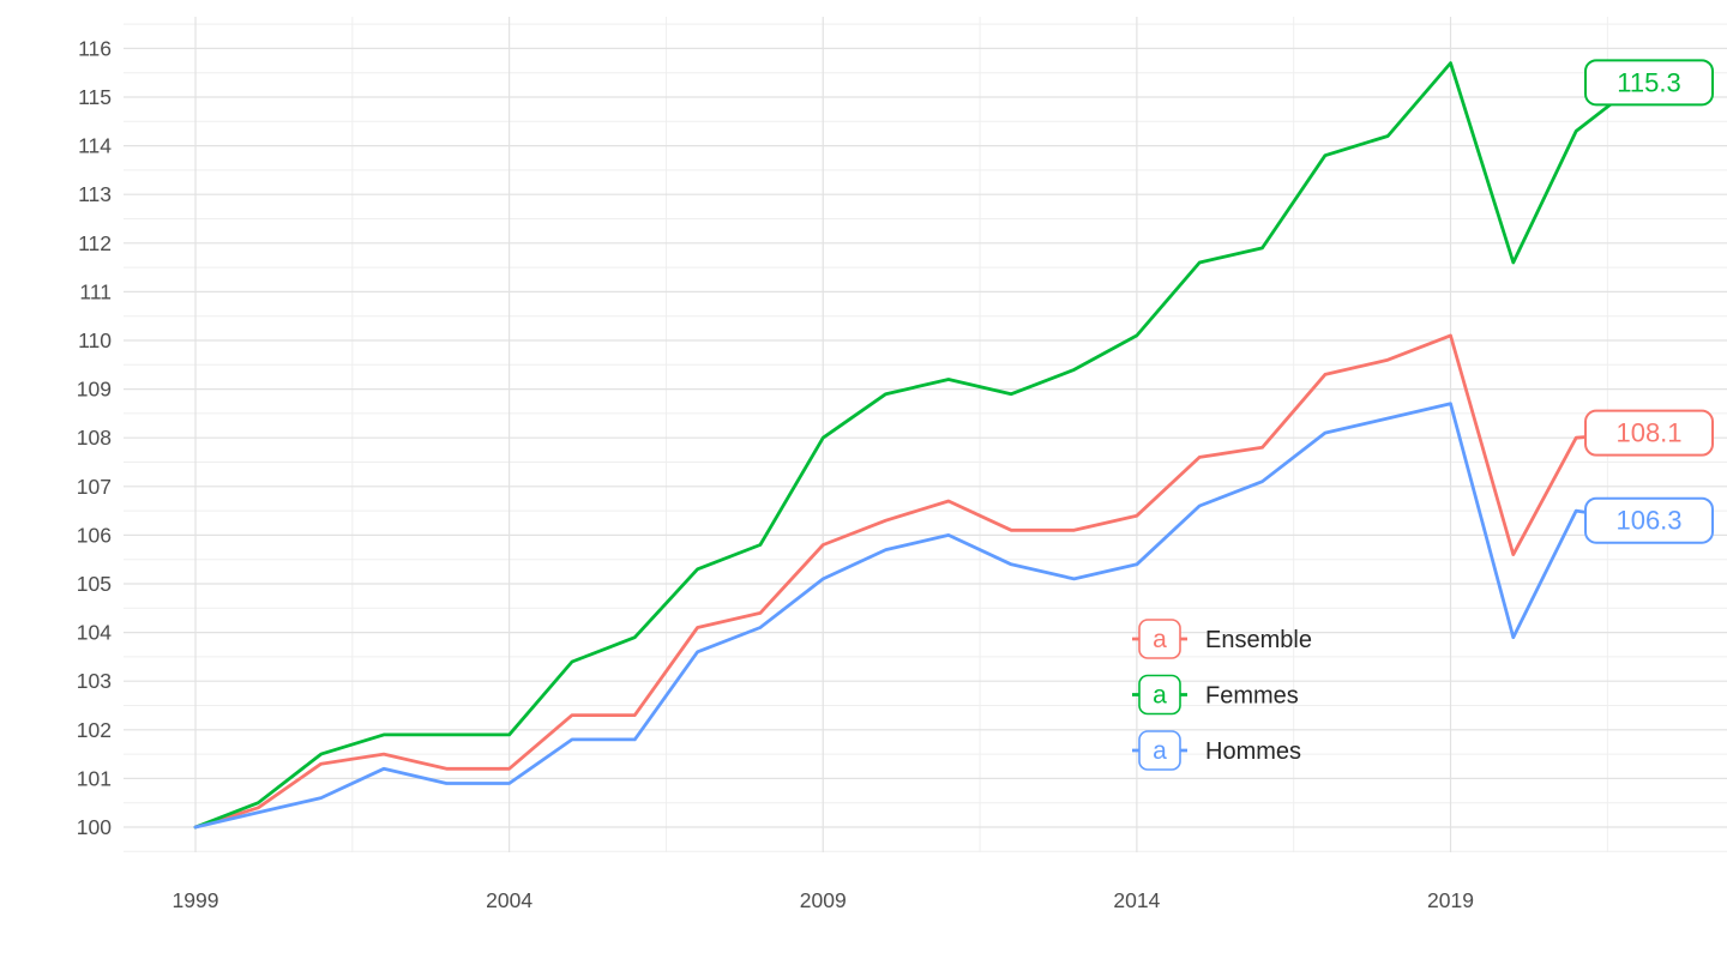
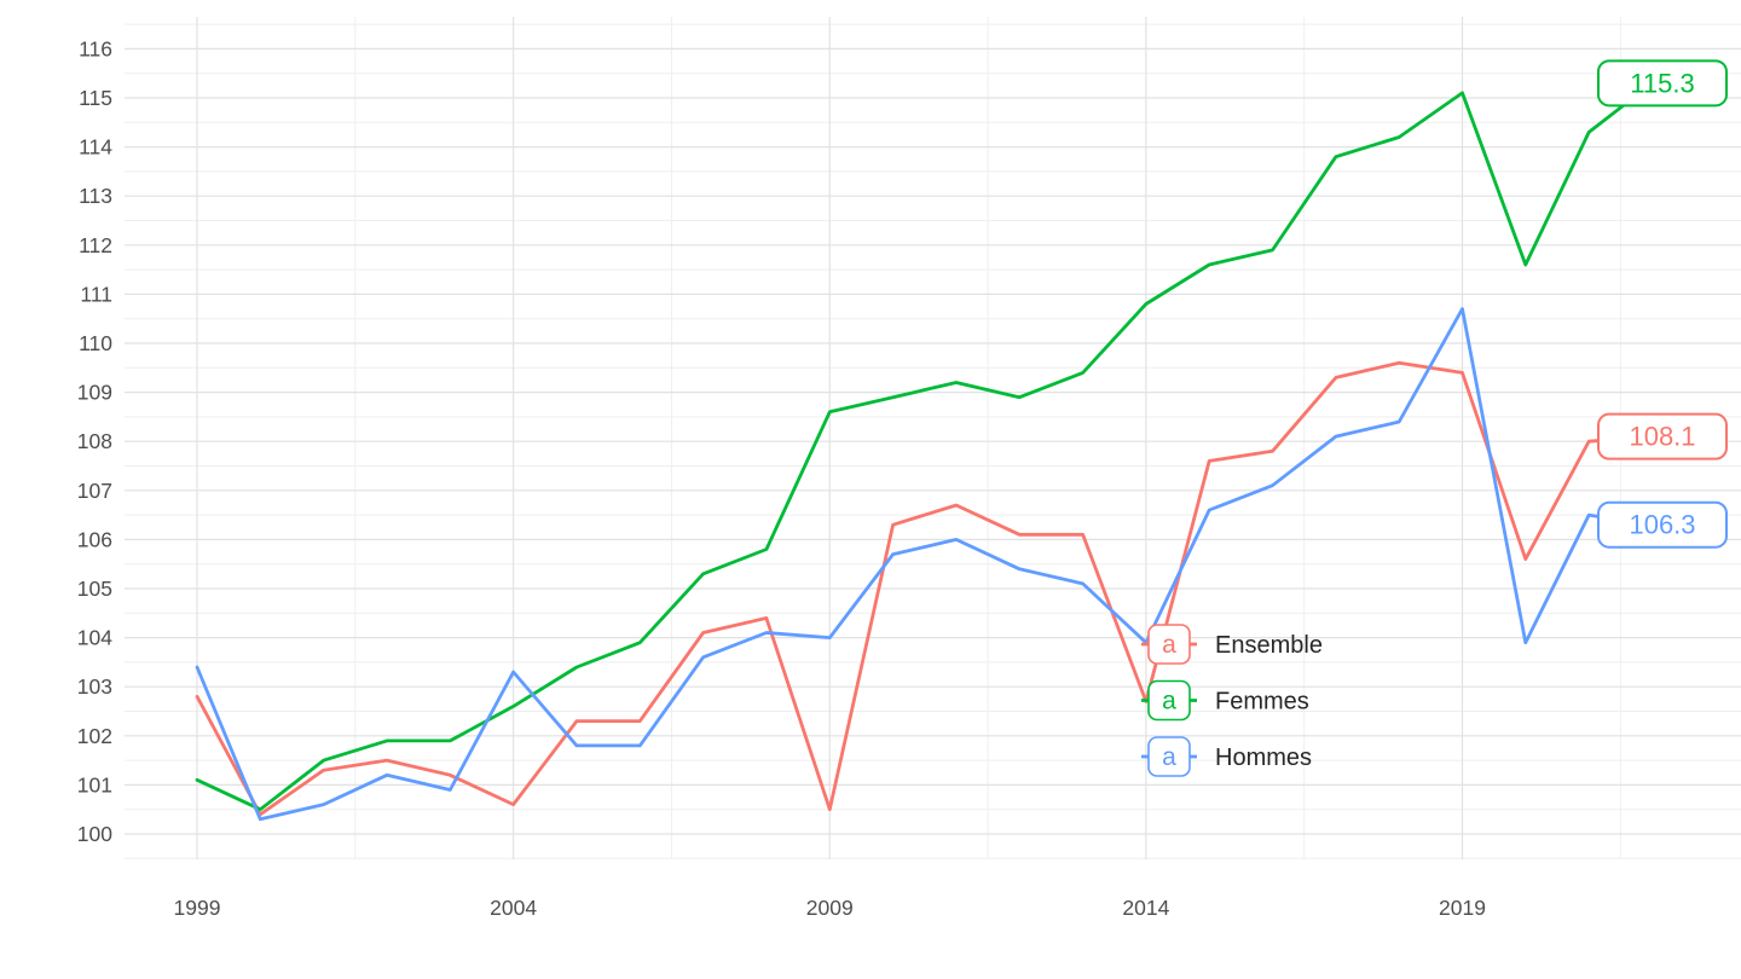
Ensemble/1999: 100.0 -> 102.8
Femmes/1999: 100.0 -> 101.1
Hommes/1999: 100.0 -> 103.4
Ensemble/2004: 101.2 -> 100.6
Femmes/2004: 101.9 -> 102.6
Hommes/2004: 100.9 -> 103.3
Ensemble/2009: 105.8 -> 100.5
Femmes/2009: 108.0 -> 108.6
Hommes/2009: 105.1 -> 104.0
Ensemble/2014: 106.4 -> 102.7
Femmes/2014: 110.1 -> 110.8
Hommes/2014: 105.4 -> 103.9
Ensemble/2019: 110.1 -> 109.4
Femmes/2019: 115.7 -> 115.1
Hommes/2019: 108.7 -> 110.7
